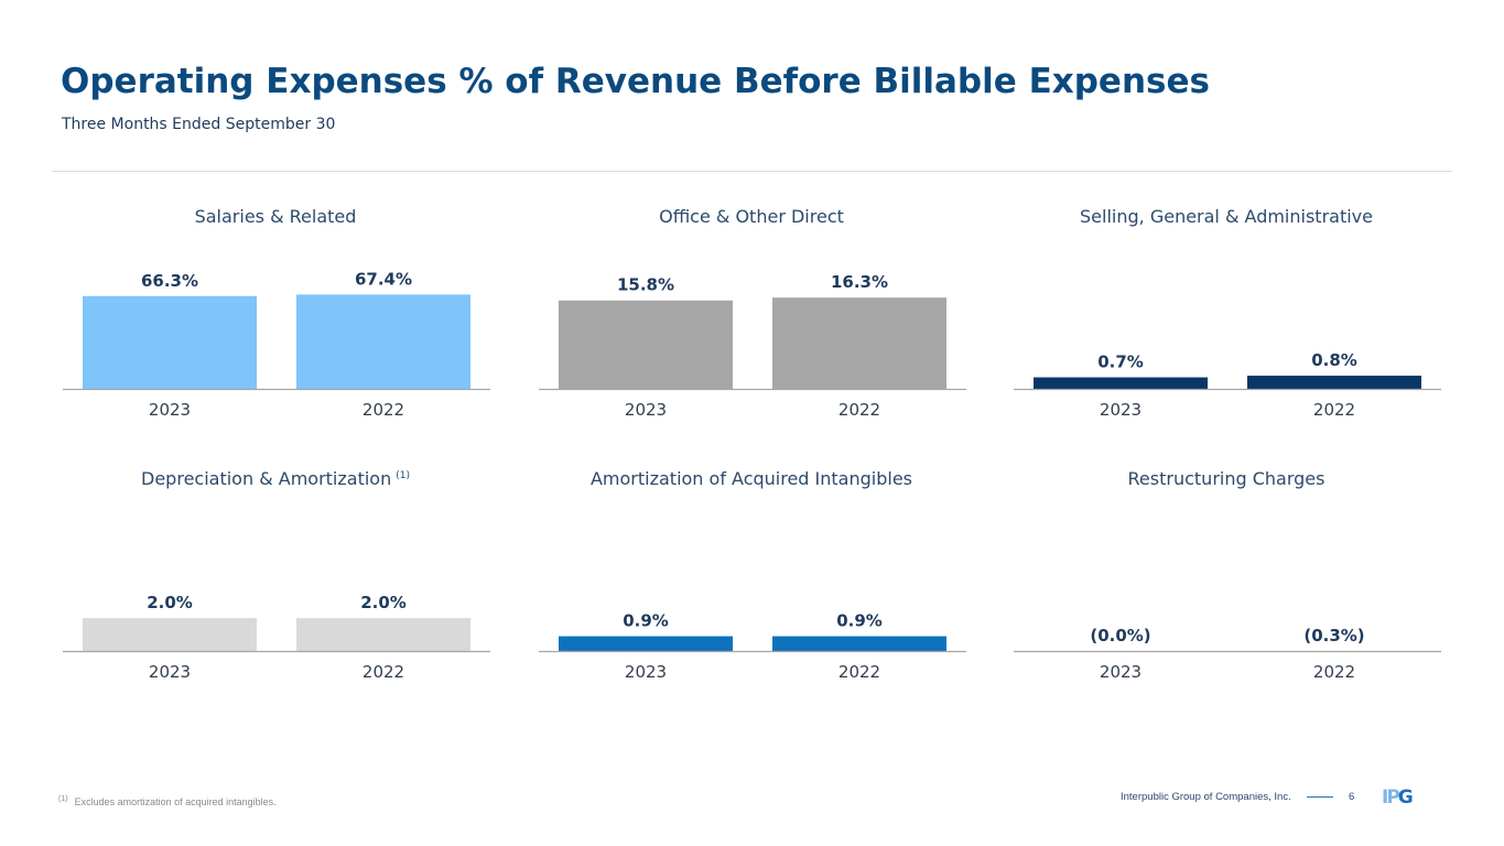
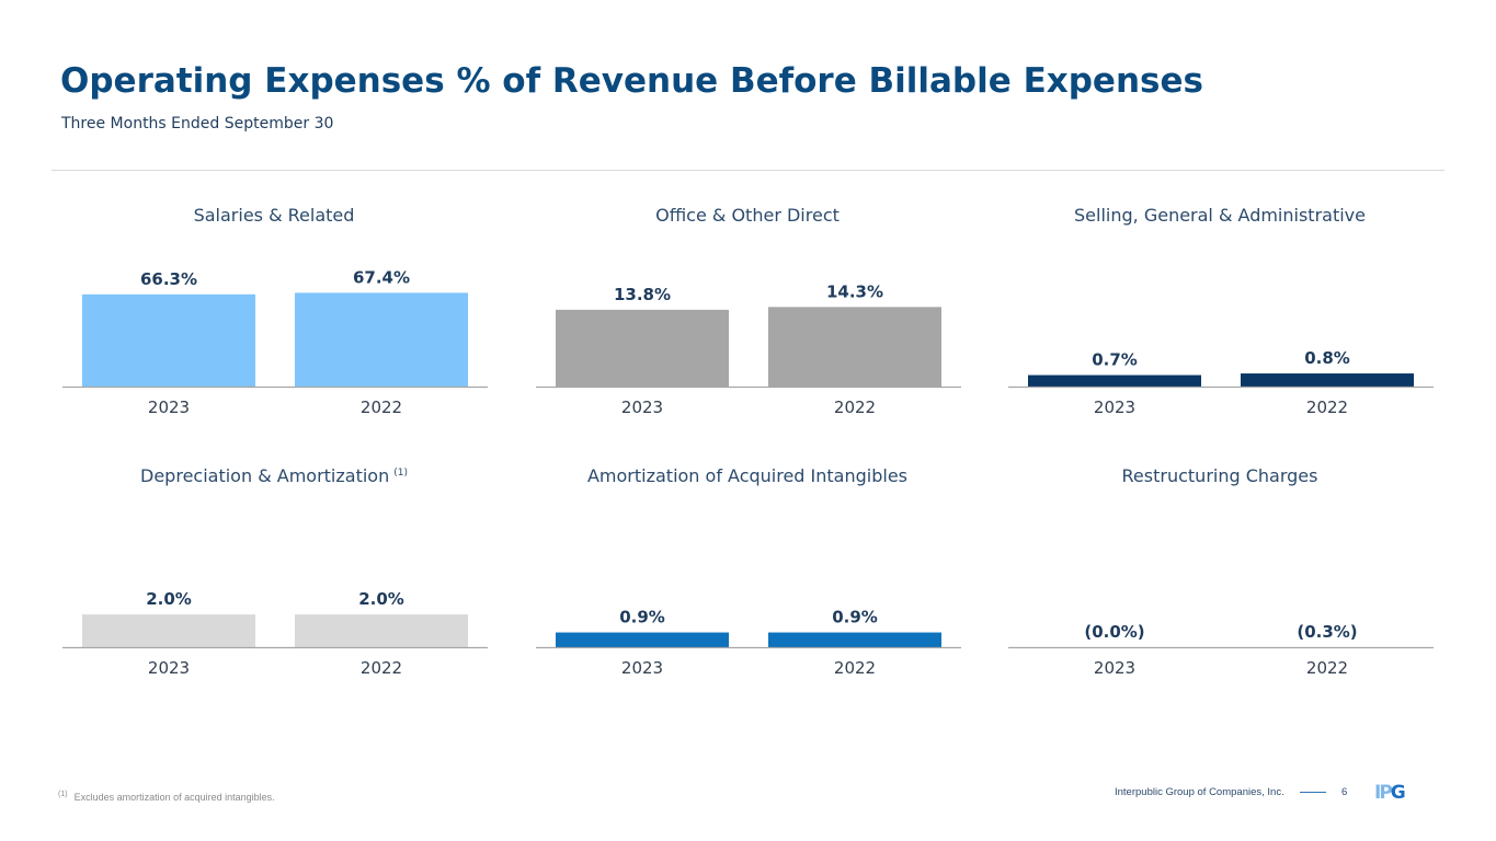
Office & Other Direct/2023: 15.8% -> 13.8%
Office & Other Direct/2022: 16.3% -> 14.3%
